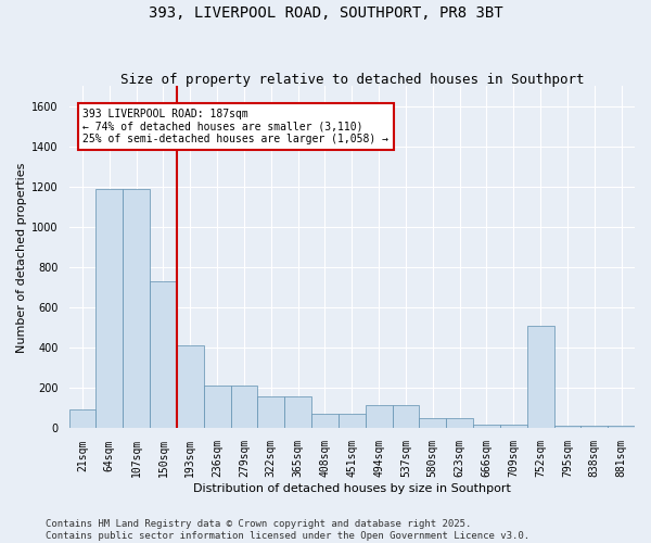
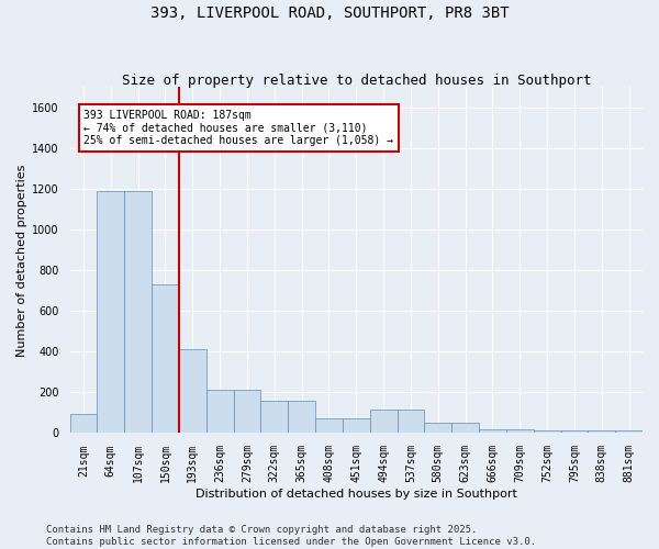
752sqm: 510 -> 10
